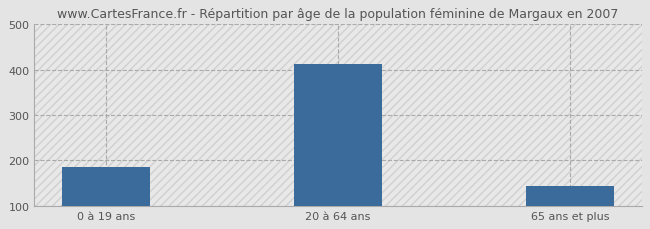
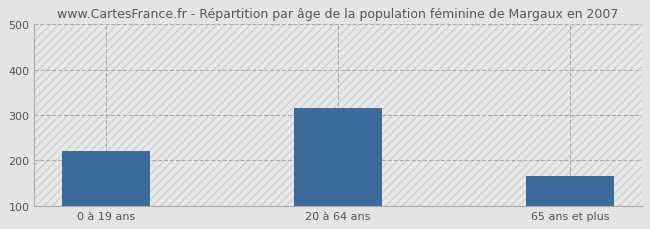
0 à 19 ans: 185 -> 220
20 à 64 ans: 413 -> 315
65 ans et plus: 143 -> 165
